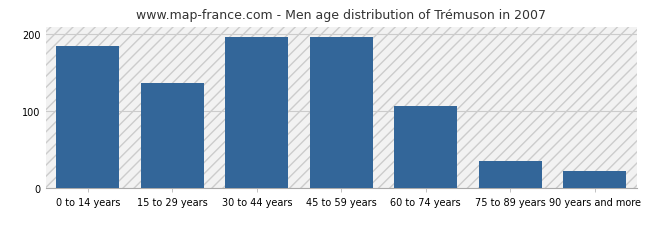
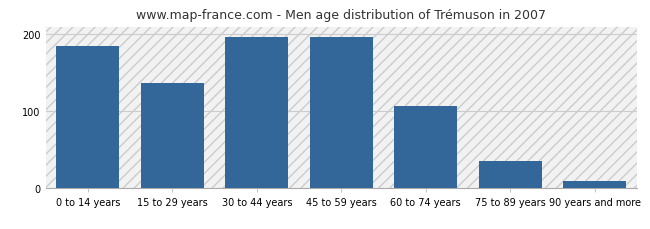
90 years and more: 22 -> 9
